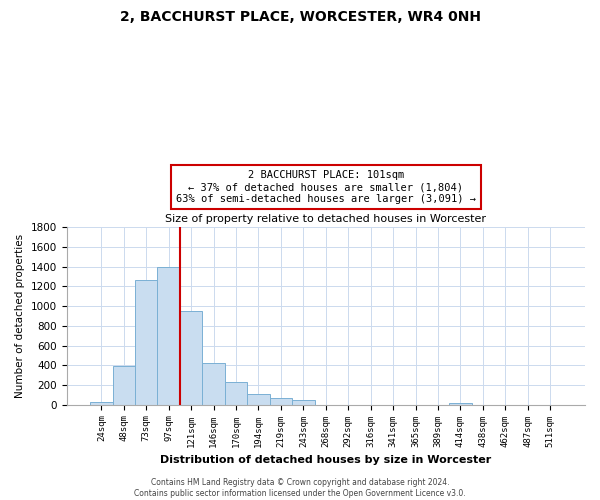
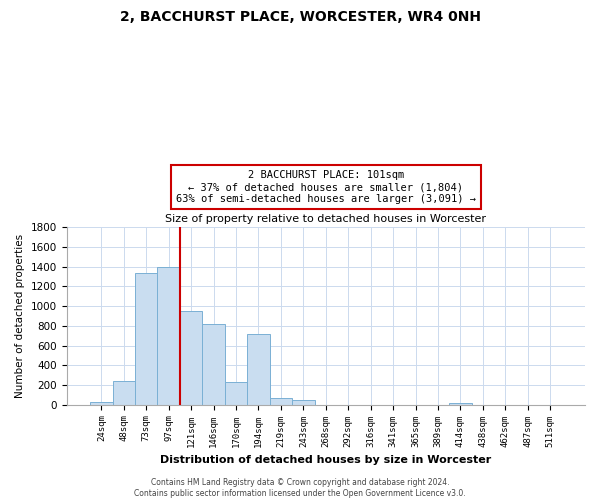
48sqm: 390 -> 240
73sqm: 1260 -> 1340
146sqm: 420 -> 820
194sqm: 110 -> 720
